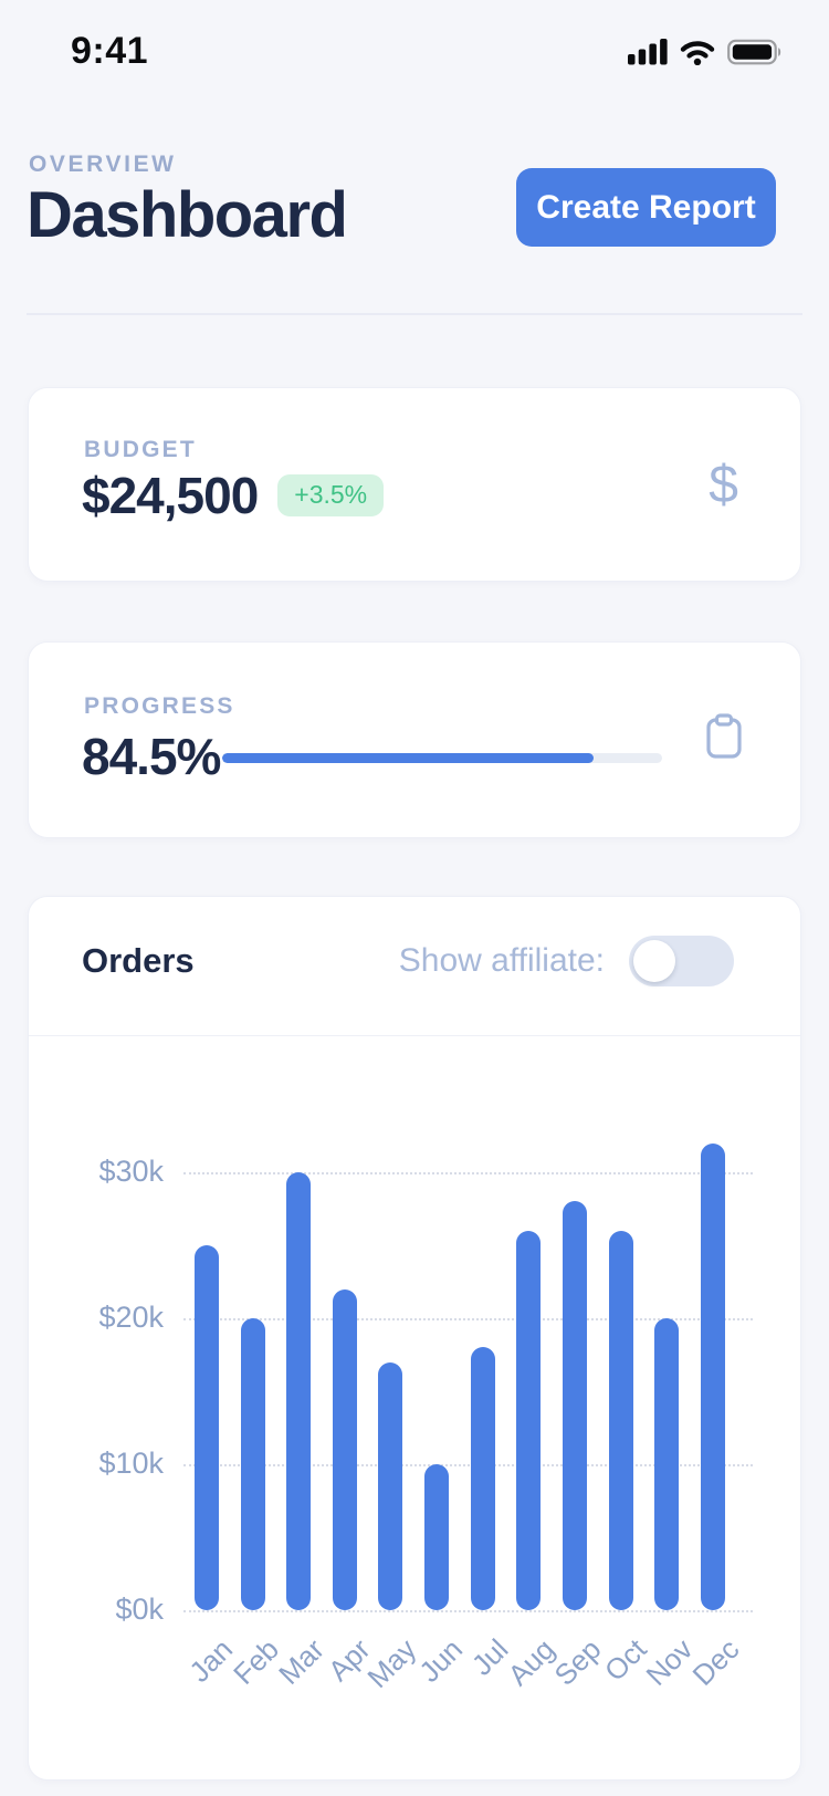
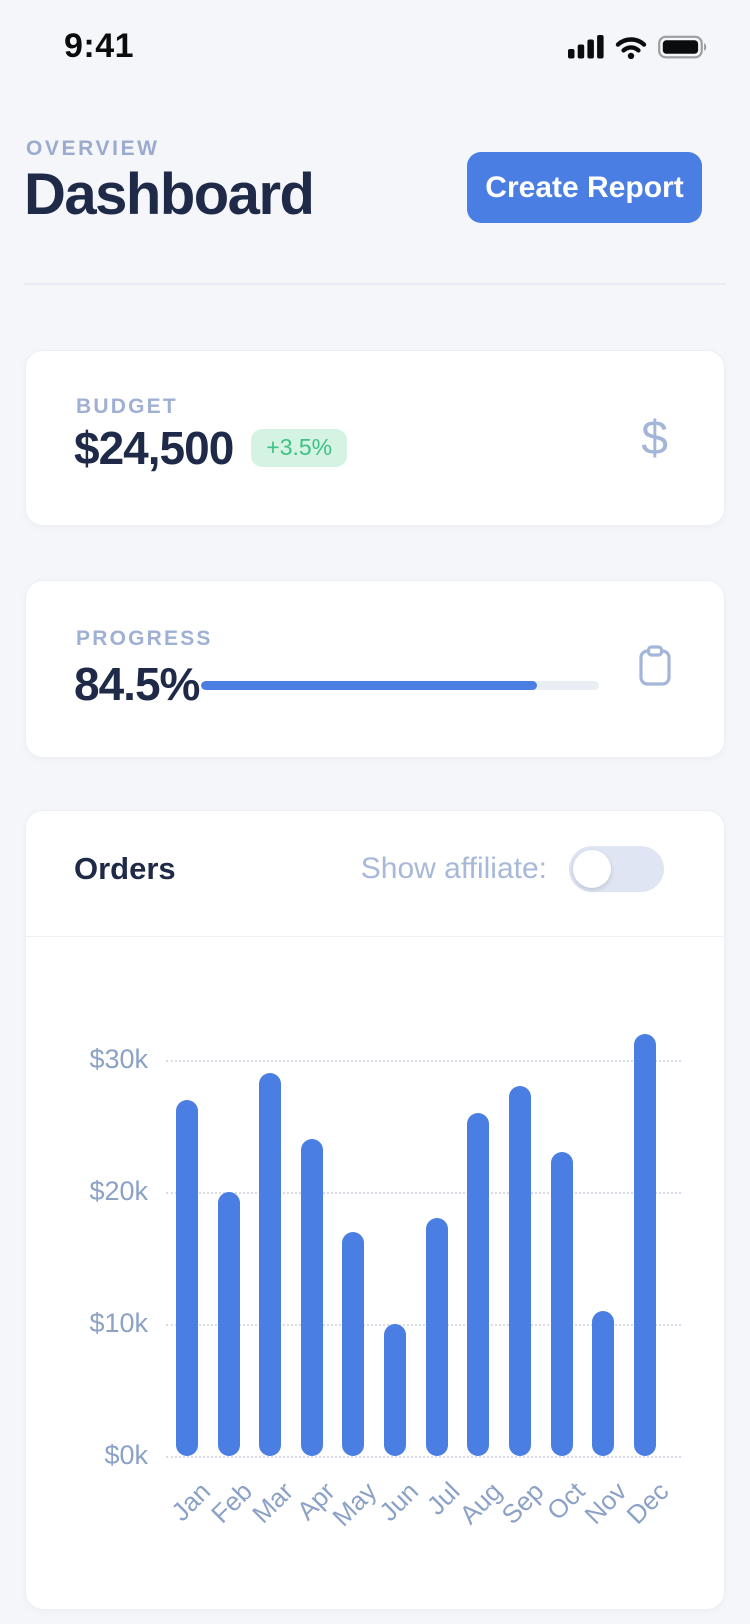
Jan: $25k -> $27k
Mar: $30k -> $29k
Apr: $22k -> $24k
Oct: $26k -> $23k
Nov: $20k -> $11k
